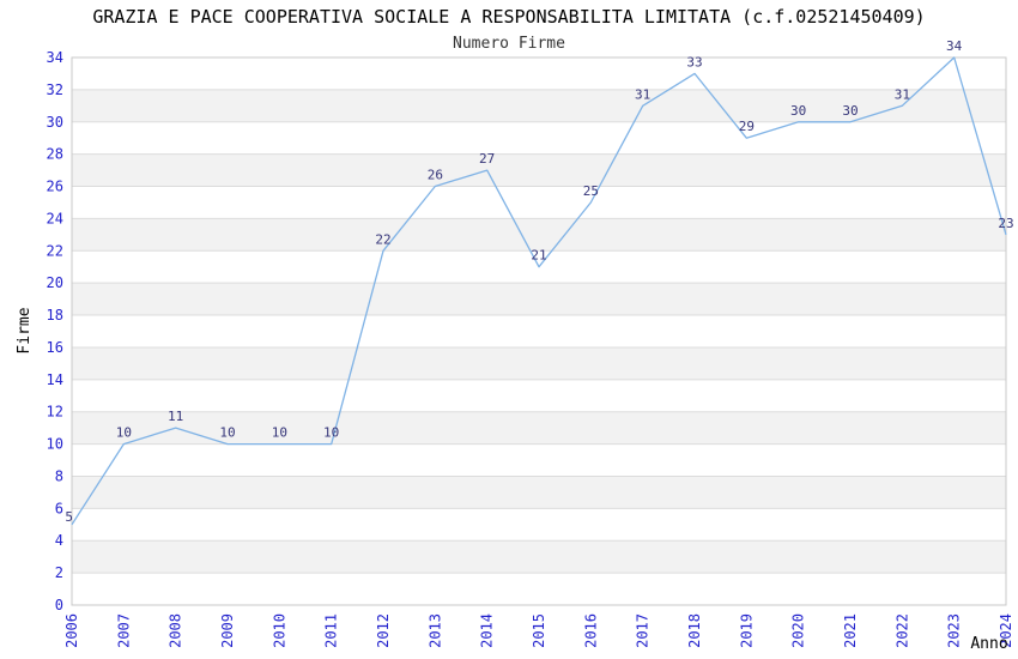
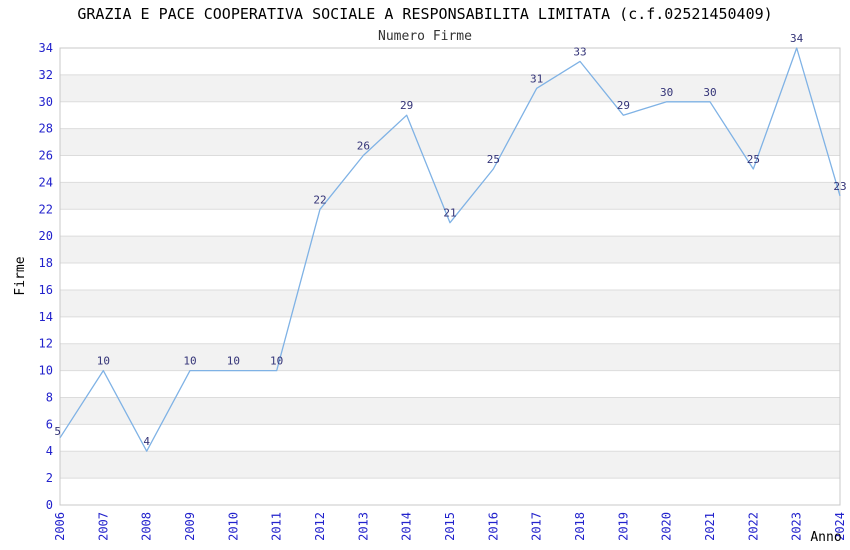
2008: 11 -> 4
2014: 27 -> 29
2022: 31 -> 25
